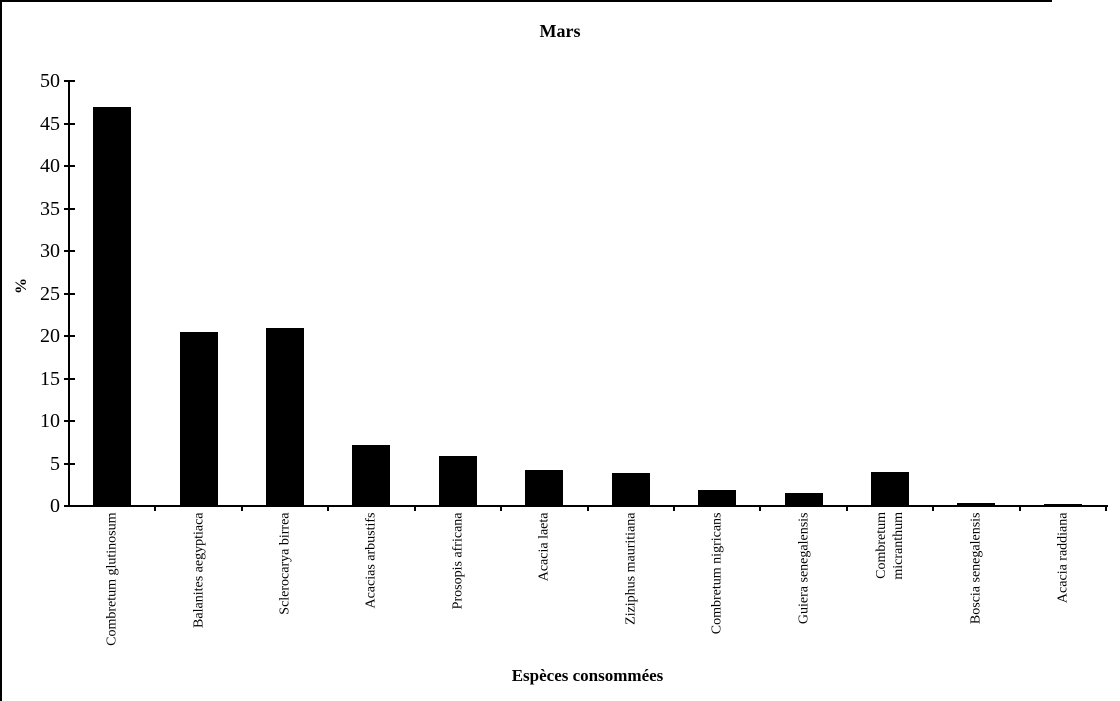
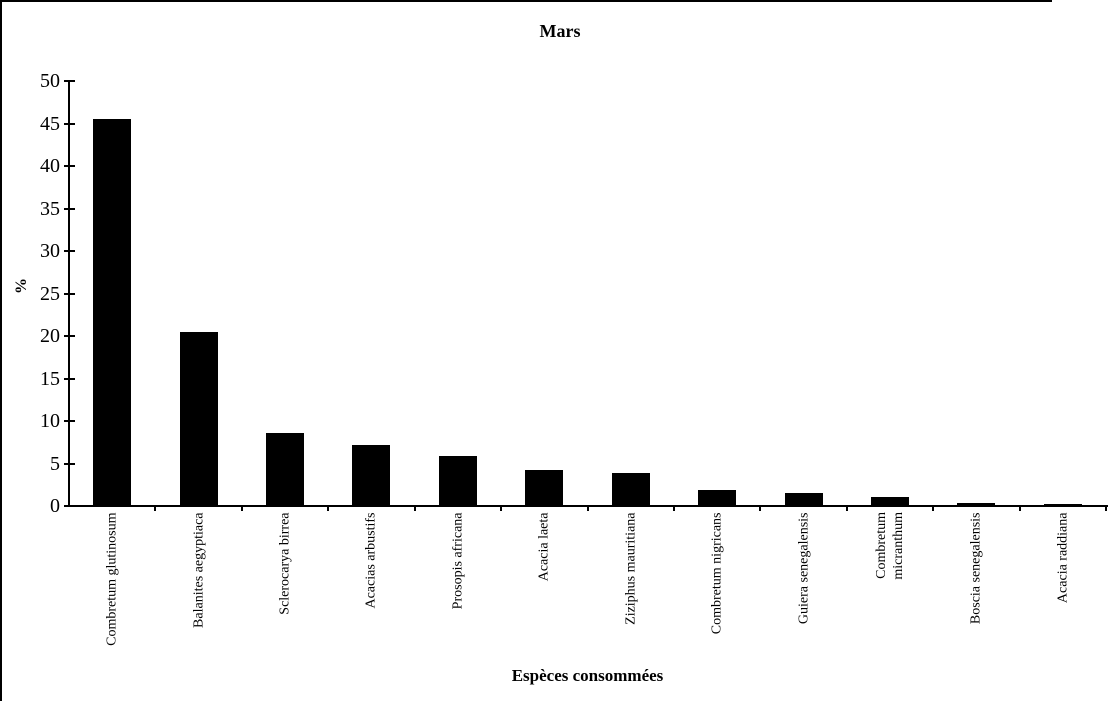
Combretum glutinosum: 47 -> 46
Sclerocarya birrea: 21 -> 9
Combretum micranthum: 4 -> 1
